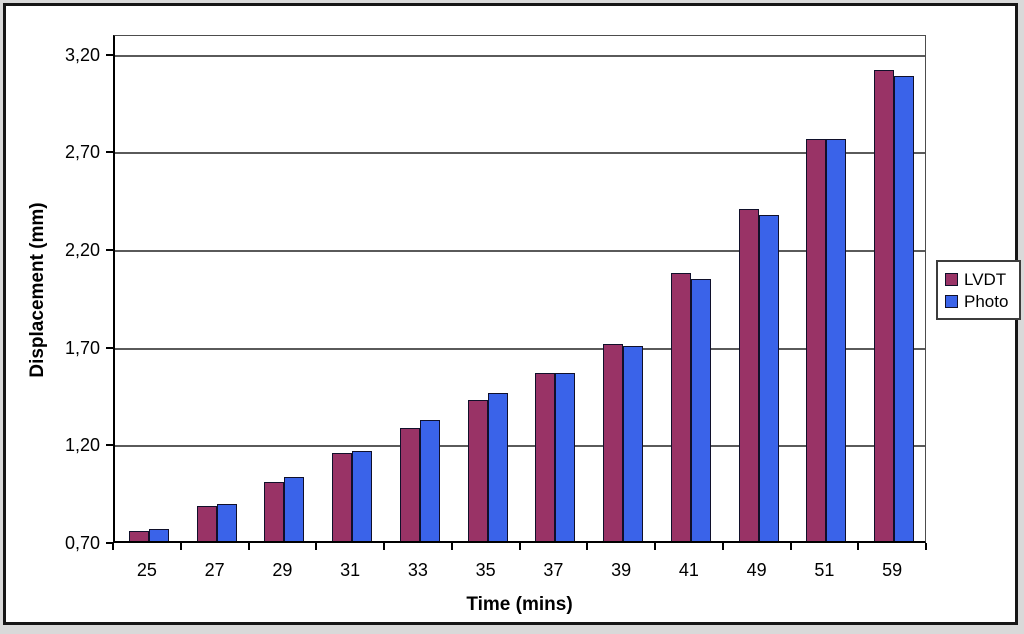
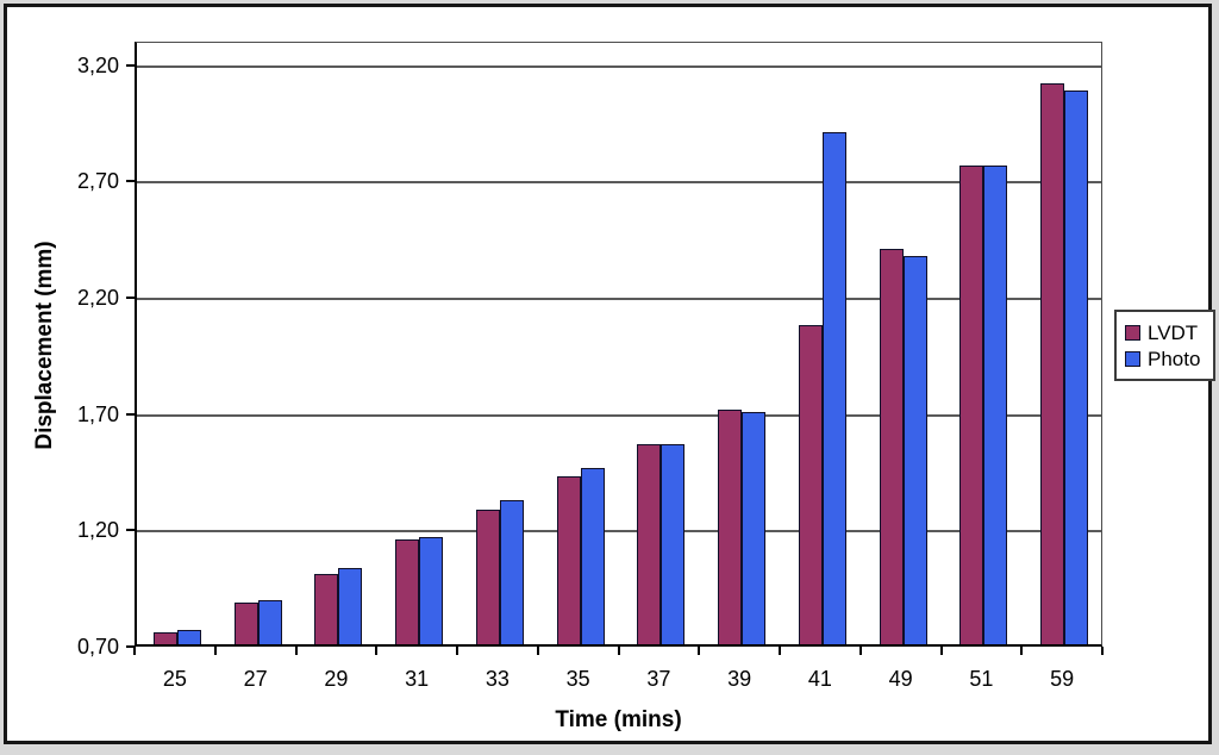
Photo/41: 2,04 -> 2,90
